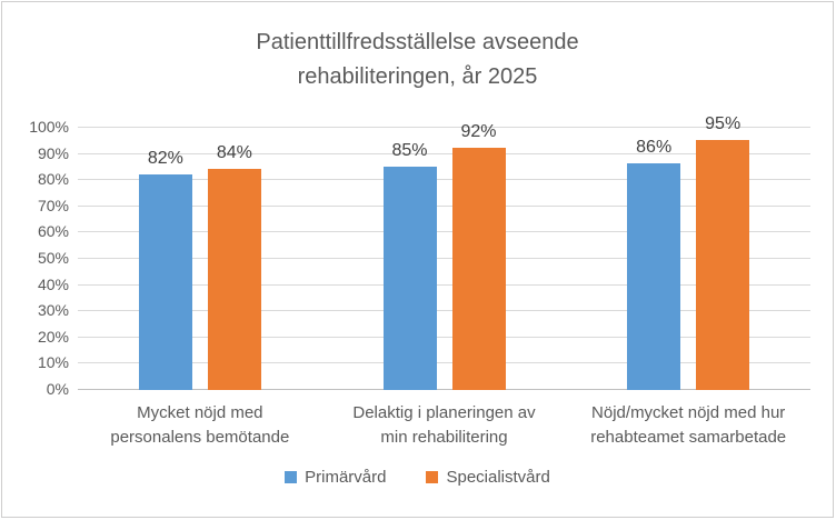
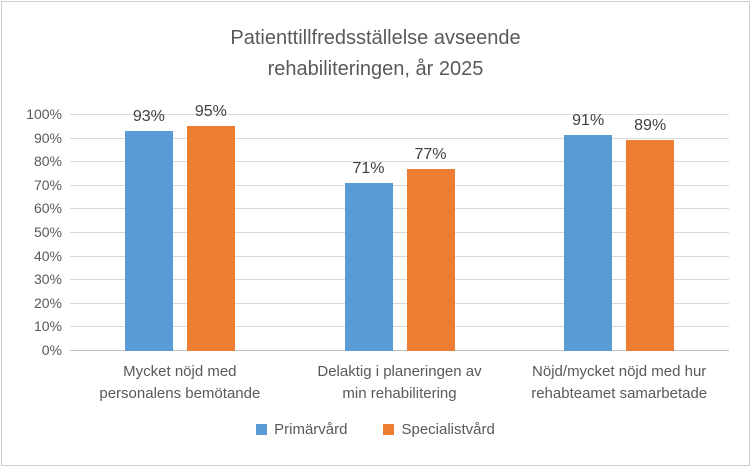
Primärvård/Mycket nöjd med personalens bemötande: 82% -> 93%
Specialistvård/Mycket nöjd med personalens bemötande: 84% -> 95%
Primärvård/Delaktig i planeringen av min rehabilitering: 85% -> 71%
Specialistvård/Delaktig i planeringen av min rehabilitering: 92% -> 77%
Primärvård/Nöjd/mycket nöjd med hur rehabteamet samarbetade: 86% -> 91%
Specialistvård/Nöjd/mycket nöjd med hur rehabteamet samarbetade: 95% -> 89%
